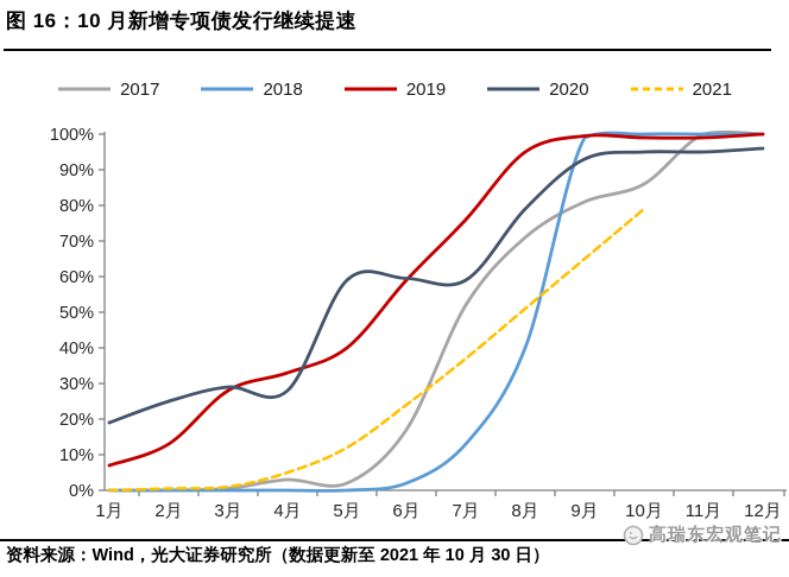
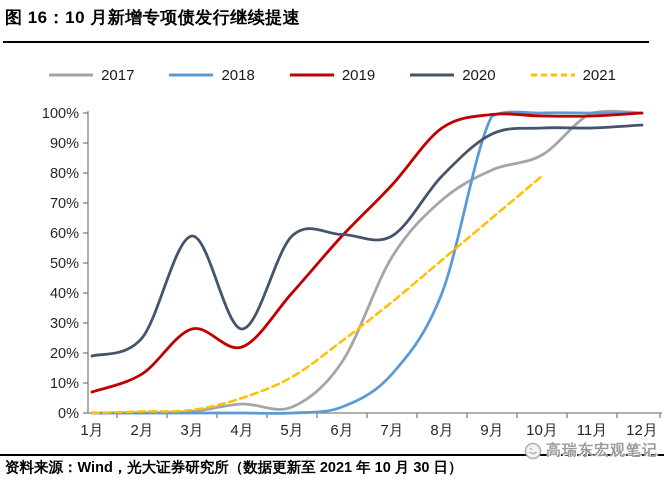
2020/3月: 29% -> 59%
2019/4月: 33% -> 22%
